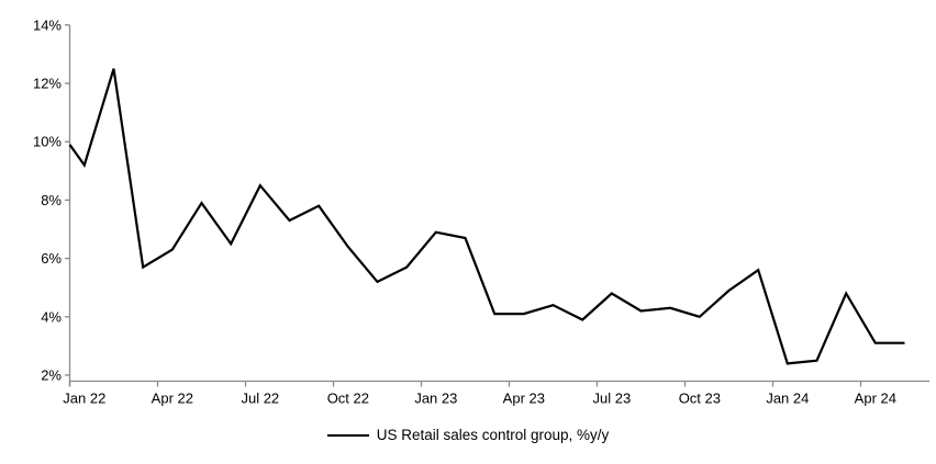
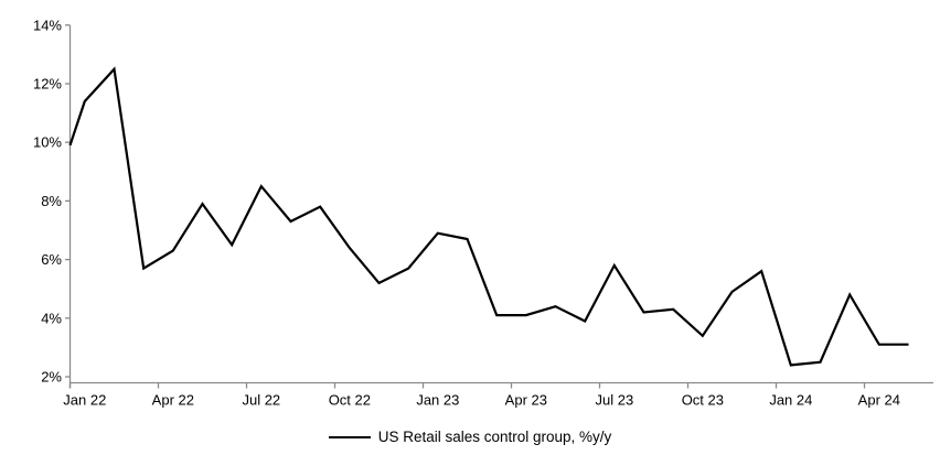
Jan 22: 9.2% -> 11.4%
Jul 23: 4.8% -> 5.8%
Oct 23: 4.0% -> 3.4%
